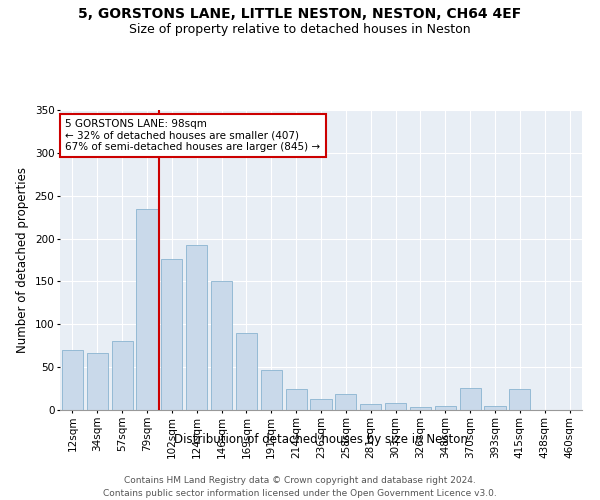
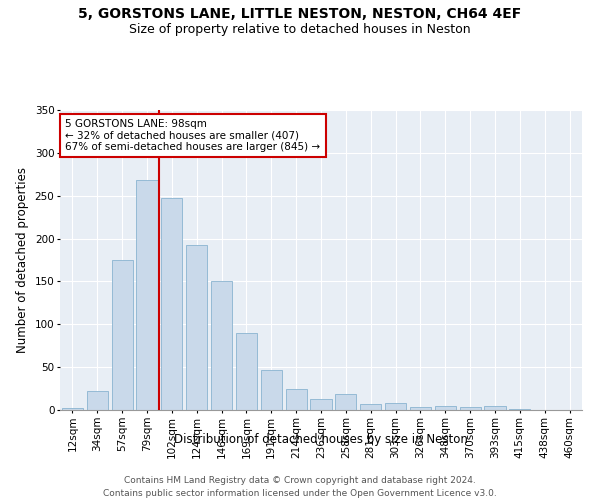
12sqm: 70 -> 2
34sqm: 66 -> 22
57sqm: 80 -> 175
79sqm: 234 -> 268
102sqm: 176 -> 247
370sqm: 26 -> 4
415sqm: 24 -> 1
